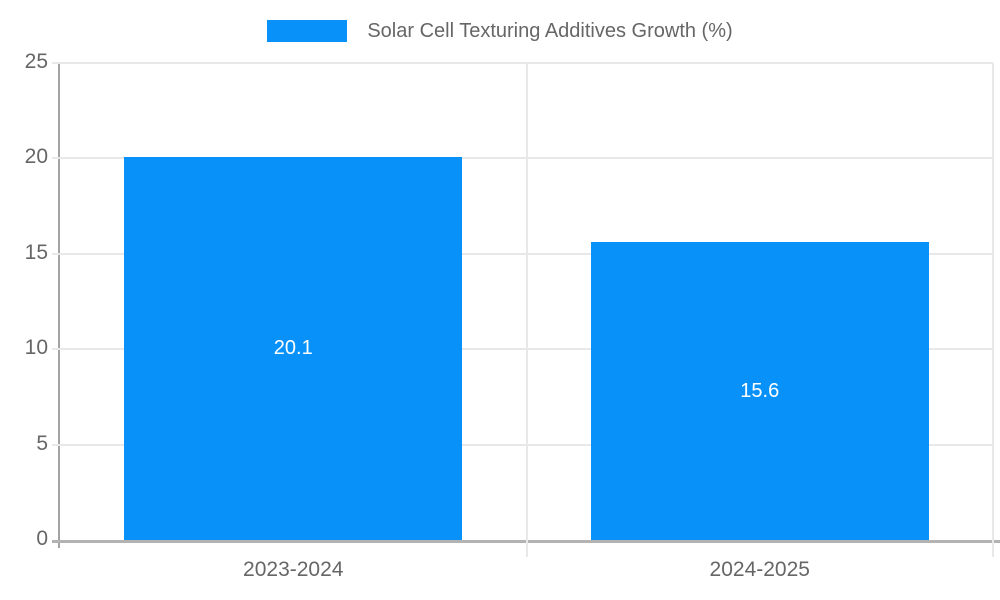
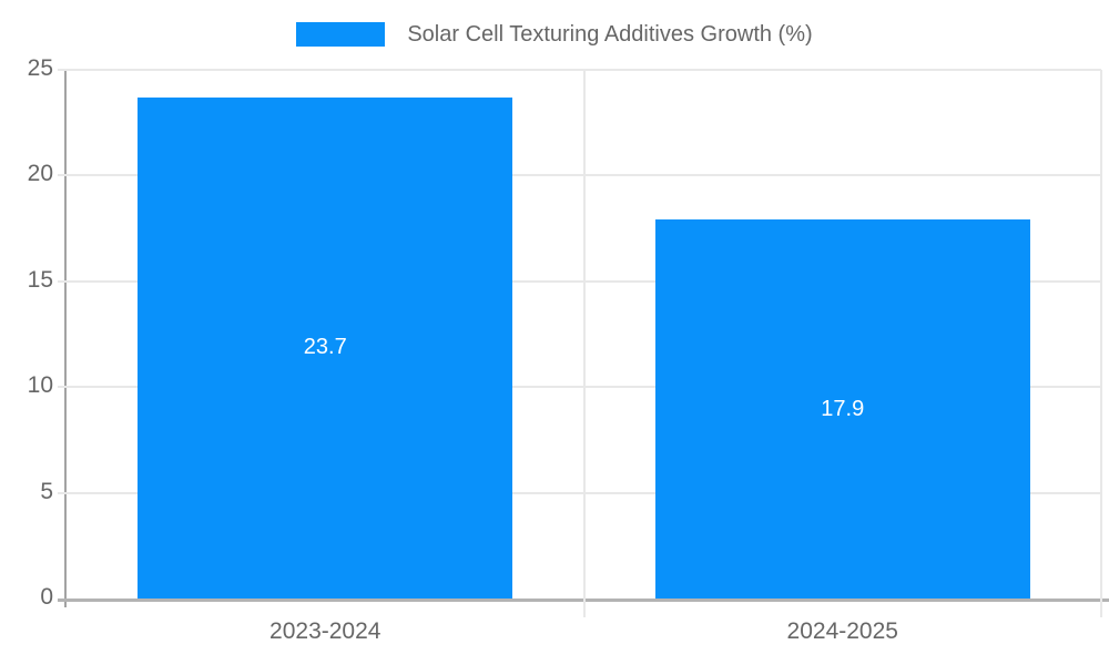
2023-2024: 20.1 -> 23.7
2024-2025: 15.6 -> 17.9
